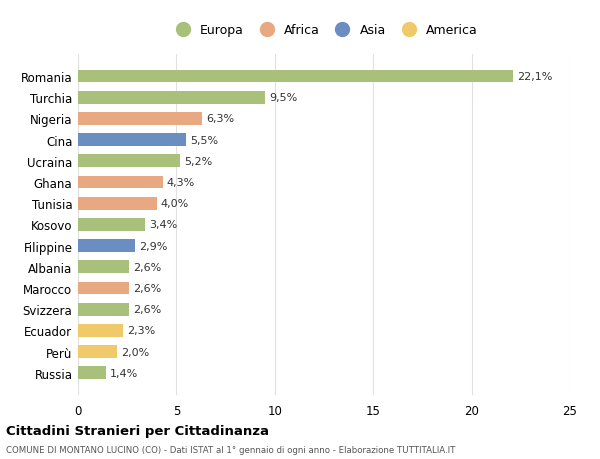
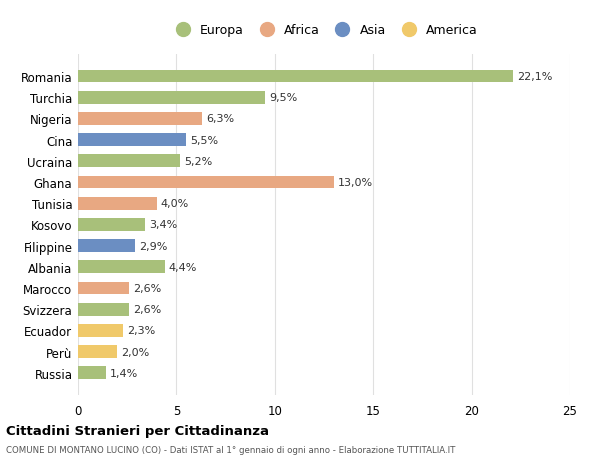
Ghana: 4,3% -> 13,0%
Albania: 2,6% -> 4,4%
